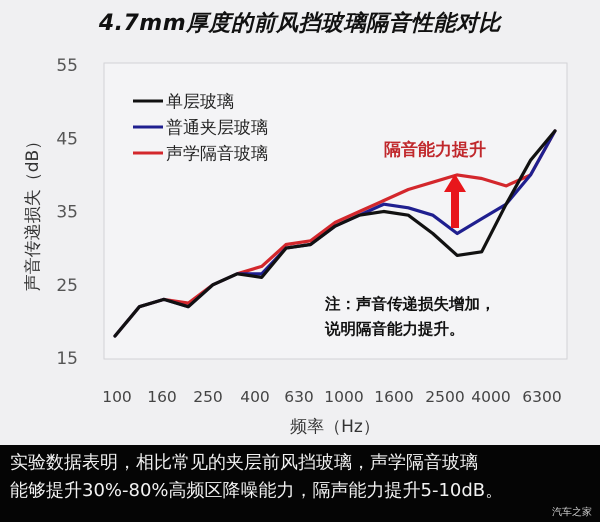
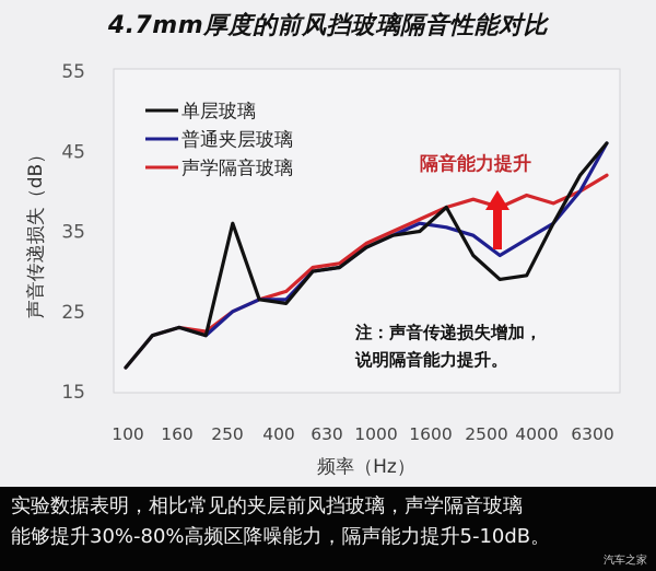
单层玻璃/250: 25 -> 36
单层玻璃/1600: 34 -> 38
声学隔音玻璃/2500: 40 -> 38
声学隔音玻璃/6300: 46 -> 42
